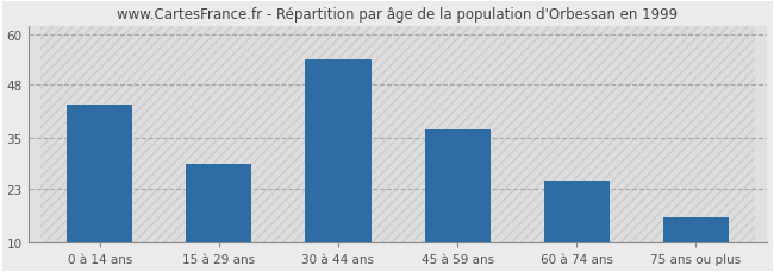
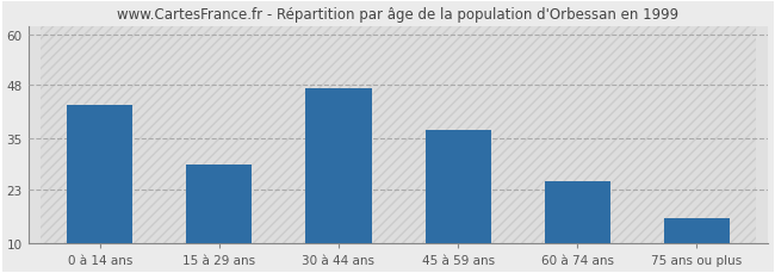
30 à 44 ans: 54 -> 47
